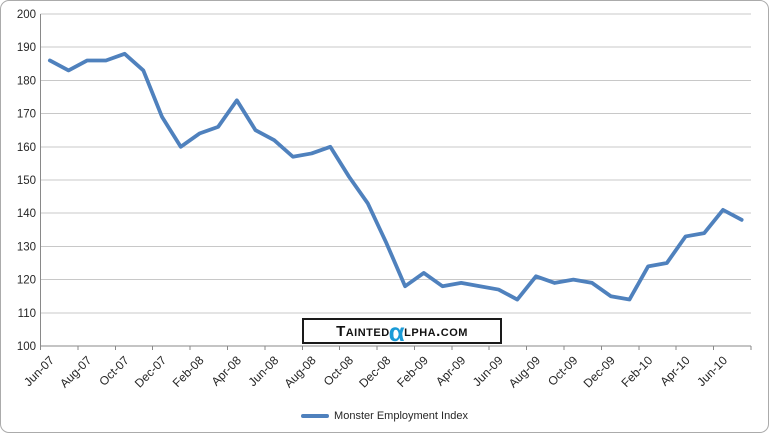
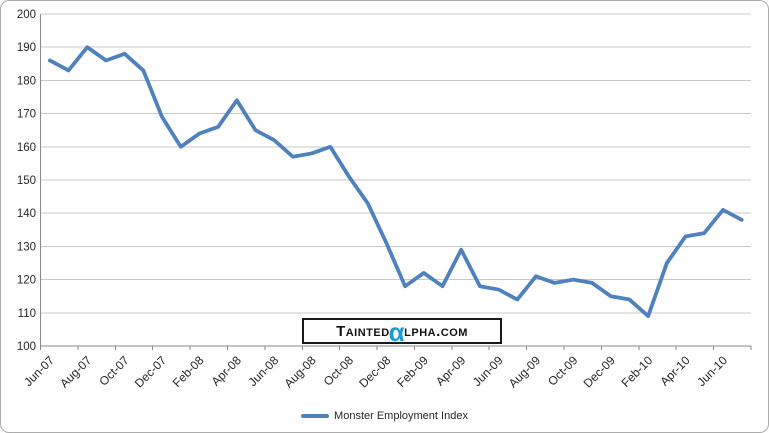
Aug-07: 186 -> 190
Apr-09: 119 -> 129
Feb-10: 124 -> 109
